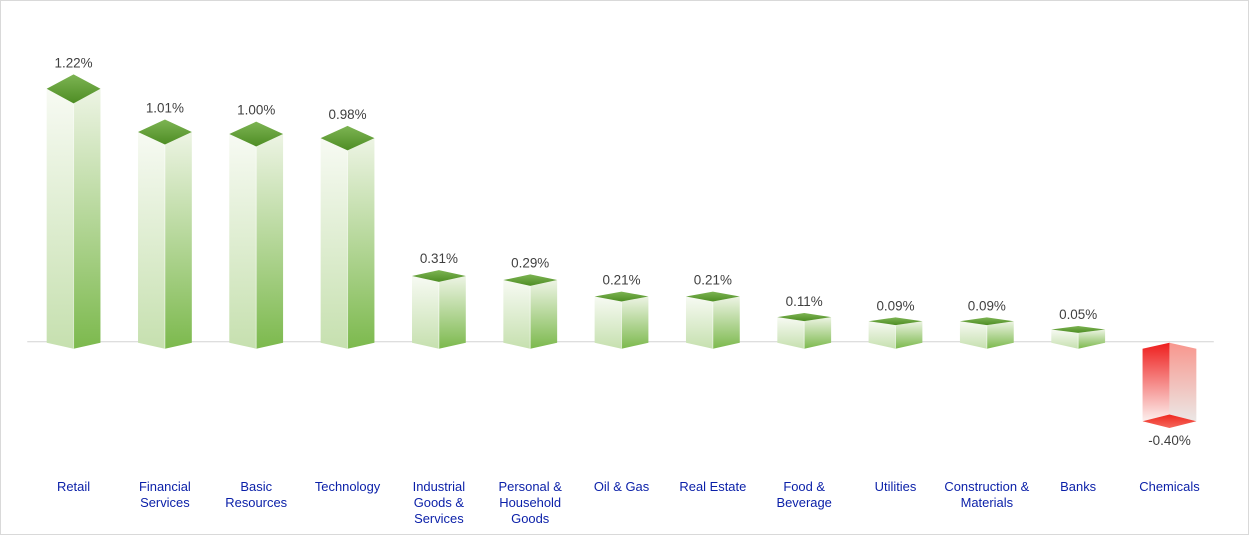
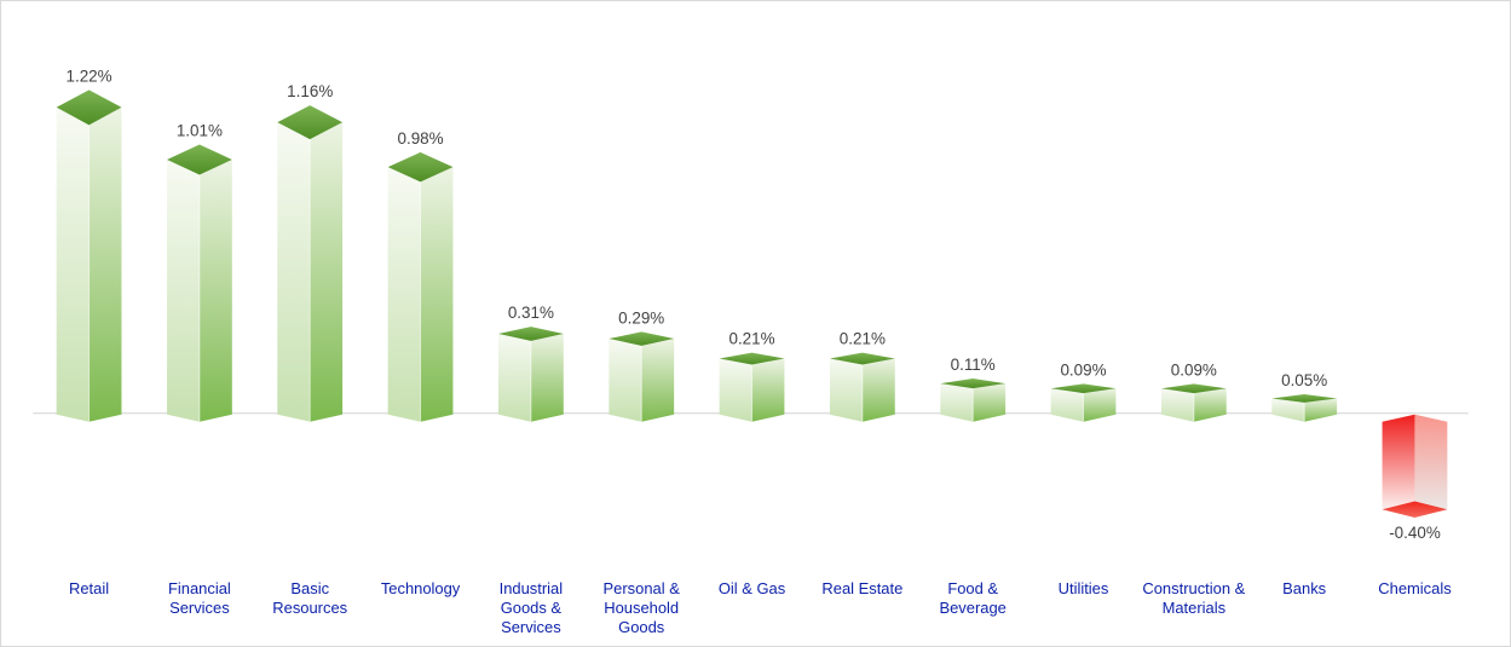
Basic Resources: 1.00% -> 1.16%
